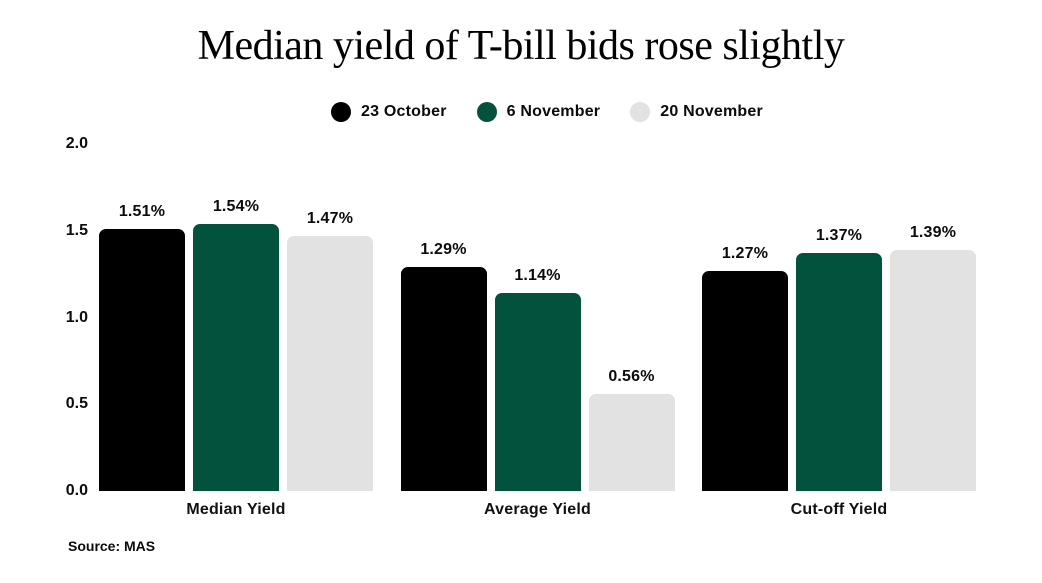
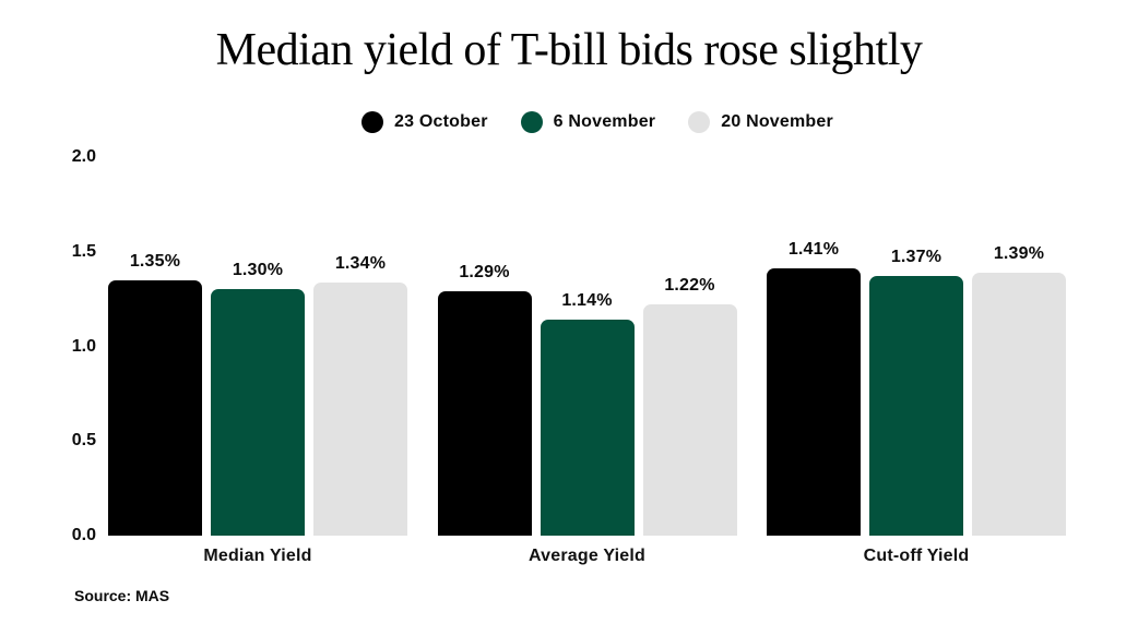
23 October/Median Yield: 1.51% -> 1.35%
6 November/Median Yield: 1.54% -> 1.30%
20 November/Median Yield: 1.47% -> 1.34%
20 November/Average Yield: 0.56% -> 1.22%
23 October/Cut-off Yield: 1.27% -> 1.41%
